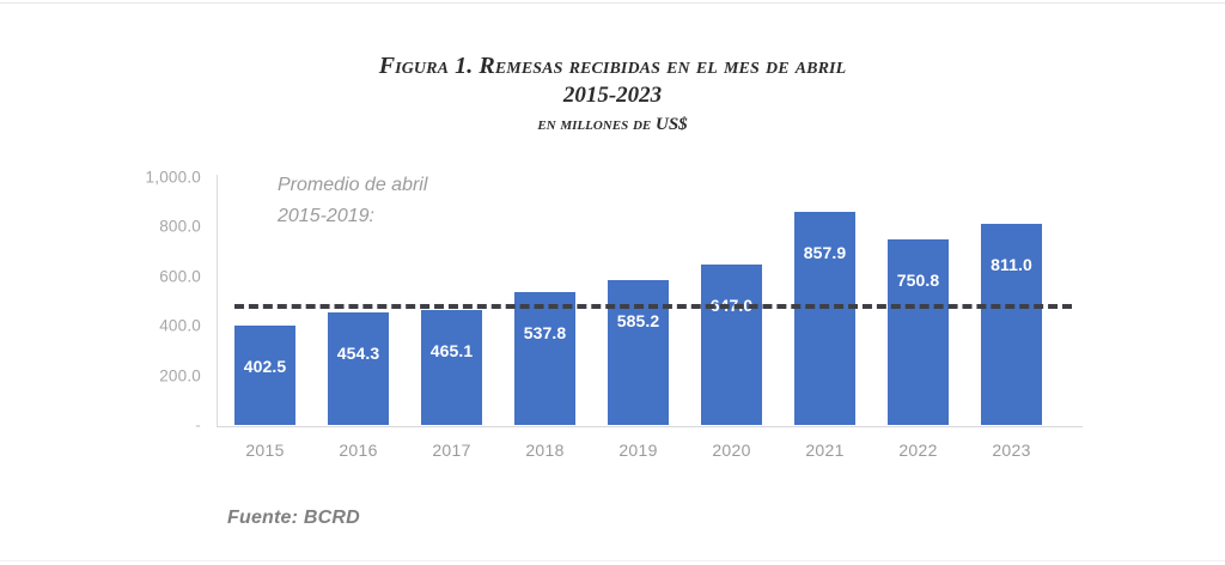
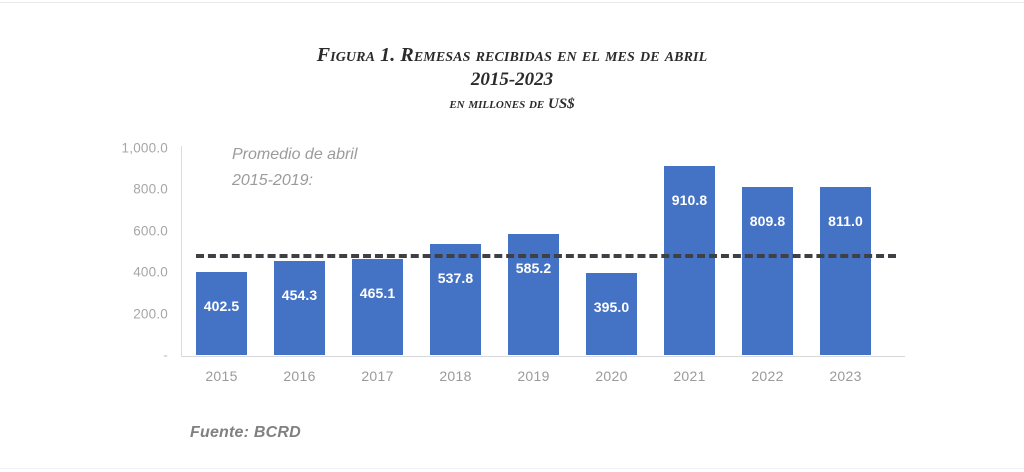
2020: 647.0 -> 395.0
2021: 857.9 -> 910.8
2022: 750.8 -> 809.8
